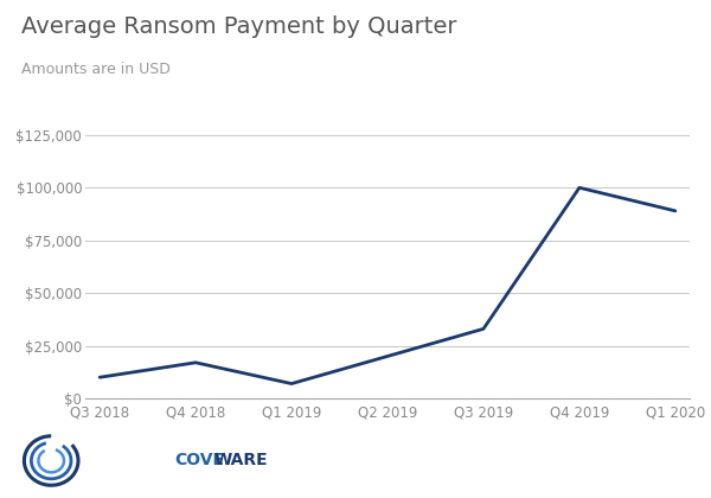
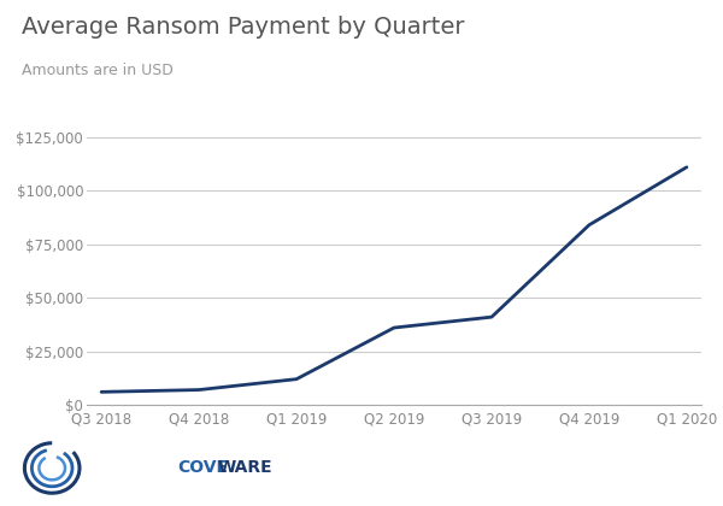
Q3 2018: $10,000 -> $6,000
Q4 2018: $17,000 -> $7,000
Q1 2019: $7,000 -> $12,000
Q2 2019: $20,000 -> $36,000
Q3 2019: $33,000 -> $41,000
Q4 2019: $100,000 -> $84,000
Q1 2020: $89,000 -> $111,000
